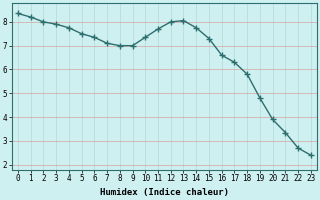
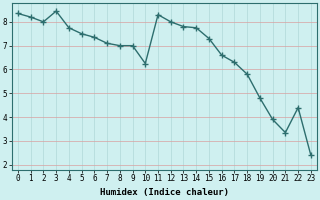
3: 7.90 -> 8.45
10: 7.35 -> 6.25
11: 7.70 -> 8.30
13: 8.05 -> 7.80
22: 2.70 -> 4.40
